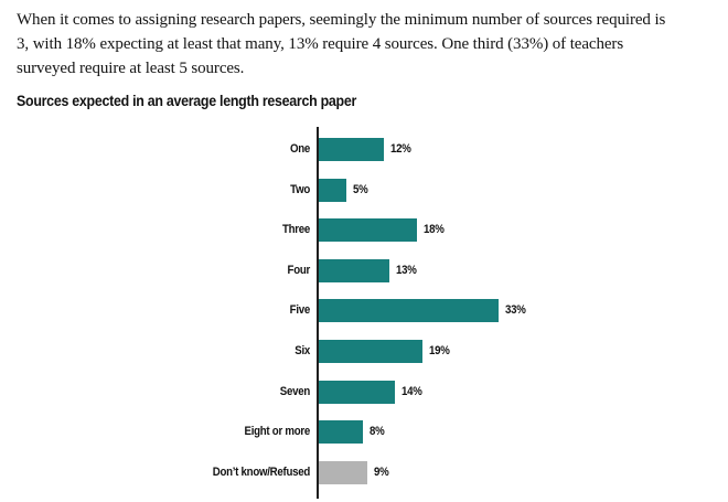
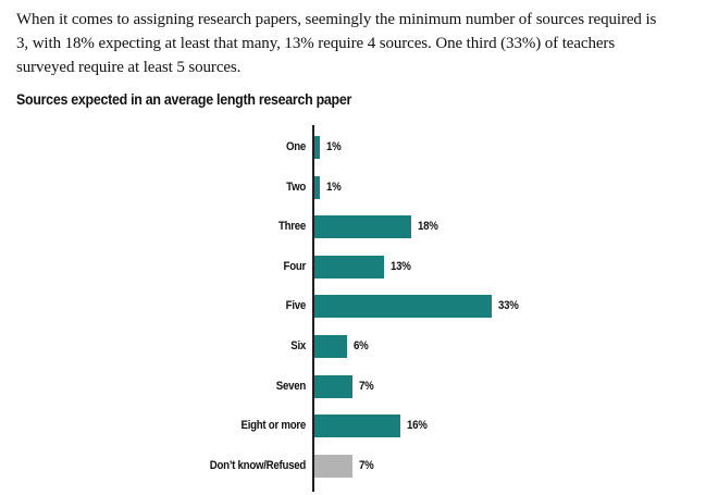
One: 12% -> 1%
Two: 5% -> 1%
Six: 19% -> 6%
Seven: 14% -> 7%
Eight or more: 8% -> 16%
Don’t know/Refused: 9% -> 7%
